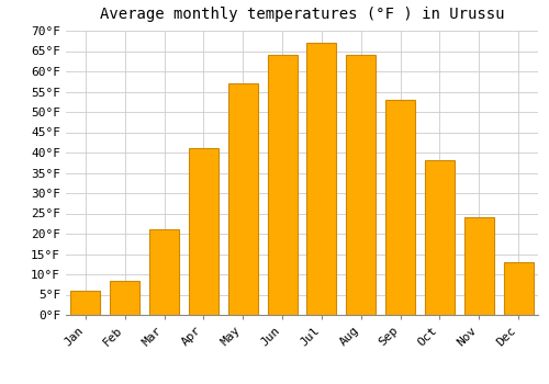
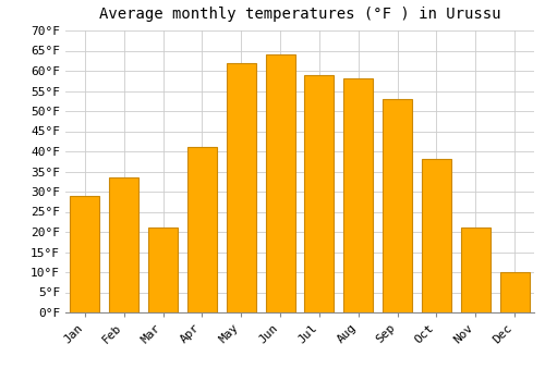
Jan: 6.0°F -> 29.0°F
Feb: 8.5°F -> 33.5°F
May: 57.0°F -> 62.0°F
Jul: 67.0°F -> 59.0°F
Aug: 64.0°F -> 58.0°F
Nov: 24.0°F -> 21.0°F
Dec: 13.0°F -> 10.0°F
